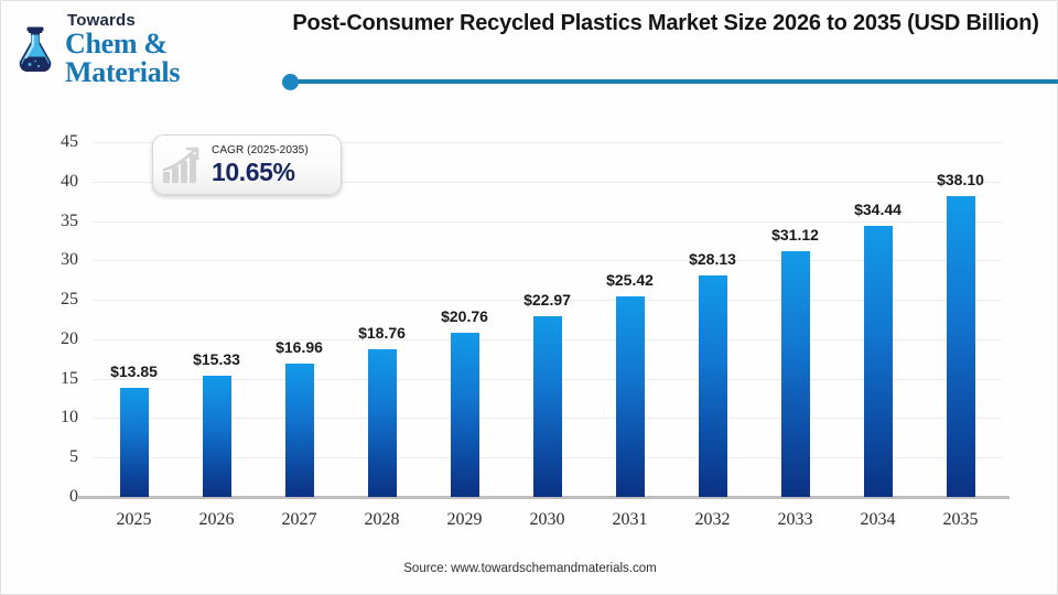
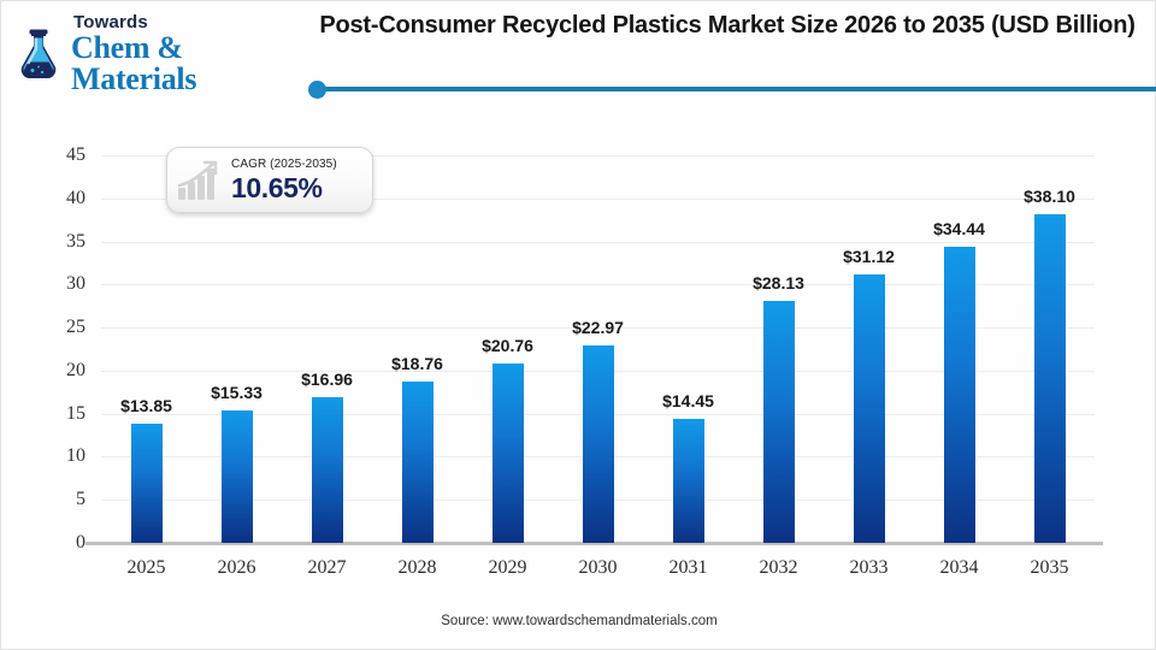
2031: $25.42 -> $14.45
